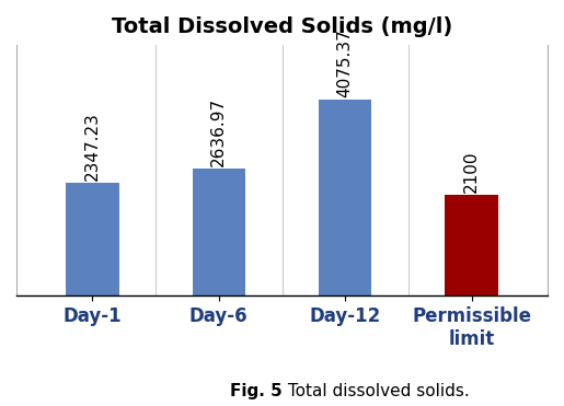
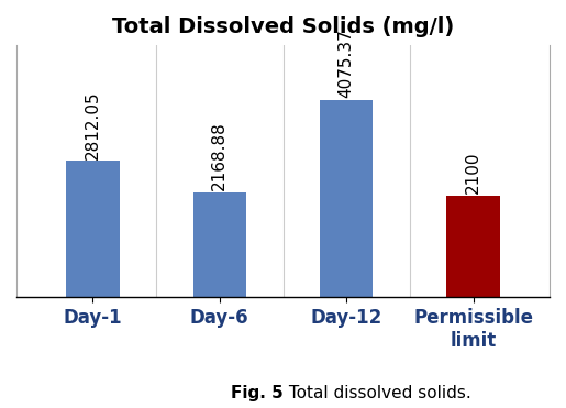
Day-1: 2347.23 -> 2812.05
Day-6: 2636.97 -> 2168.88
